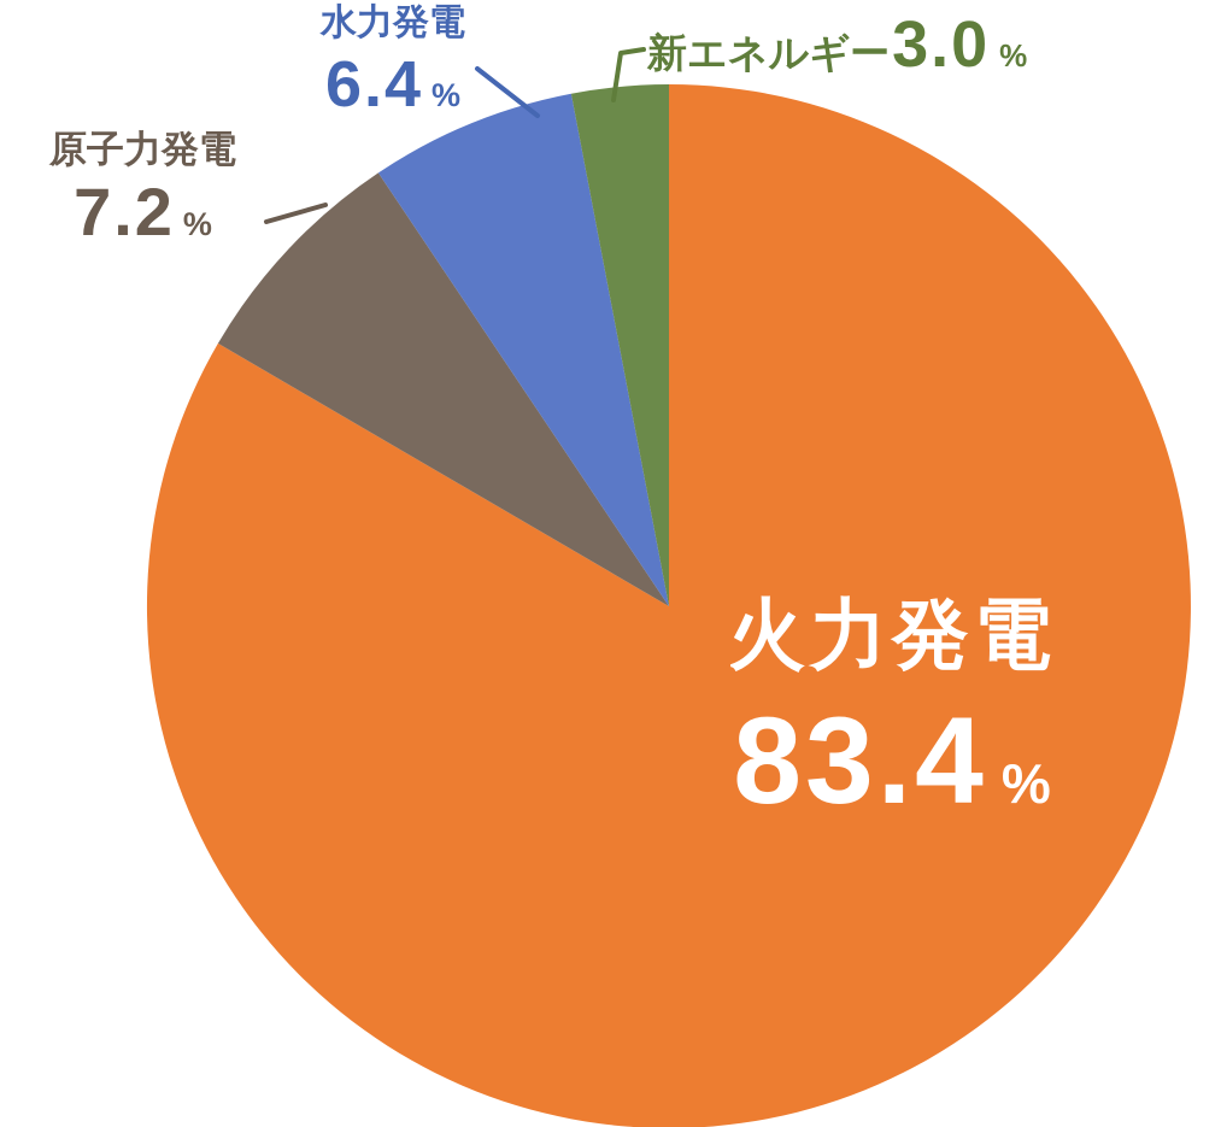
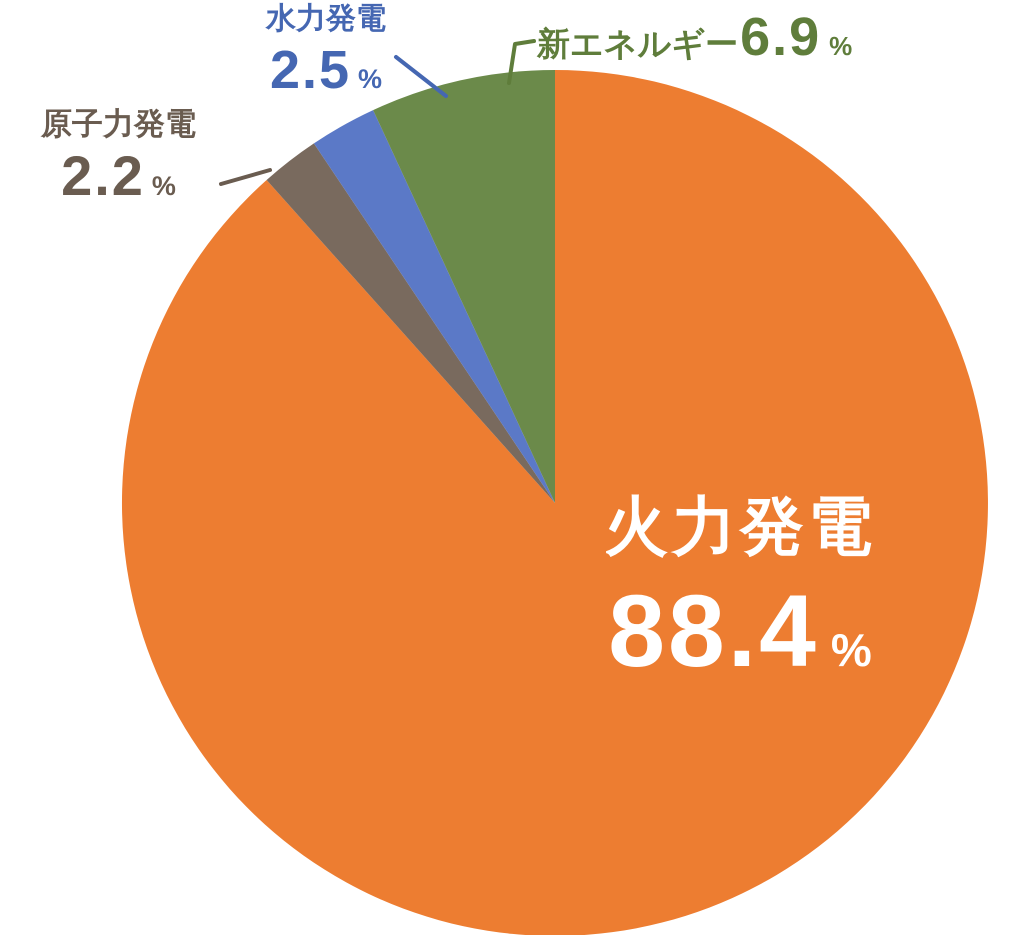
火力発電: 83.4 -> 88.4
原子力発電: 7.2 -> 2.2
水力発電: 6.4 -> 2.5
新エネルギー: 3.0 -> 6.9
